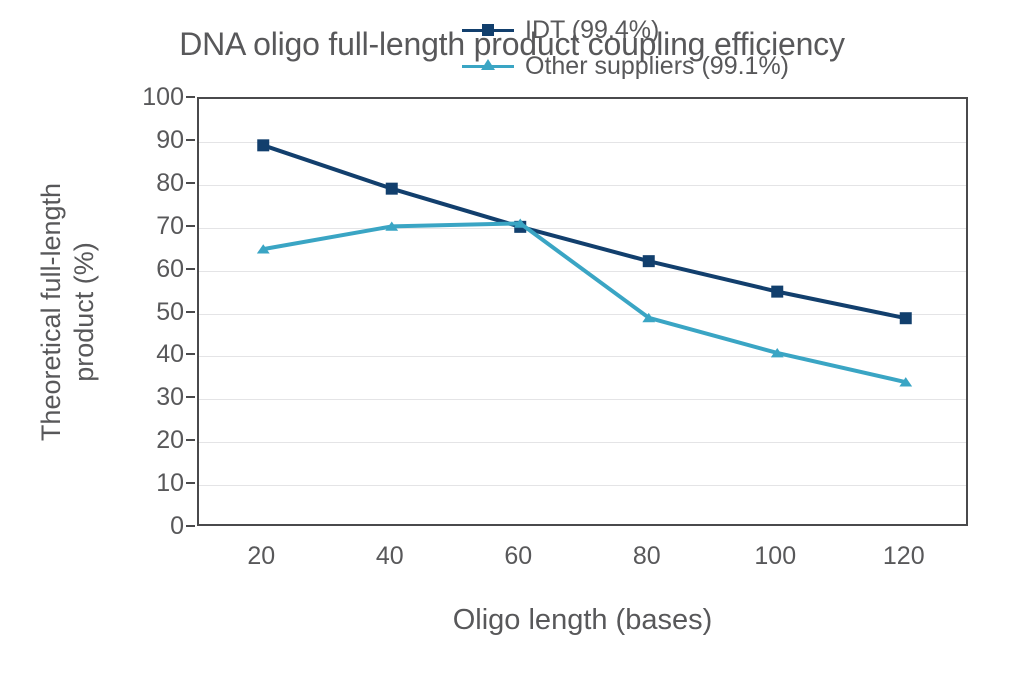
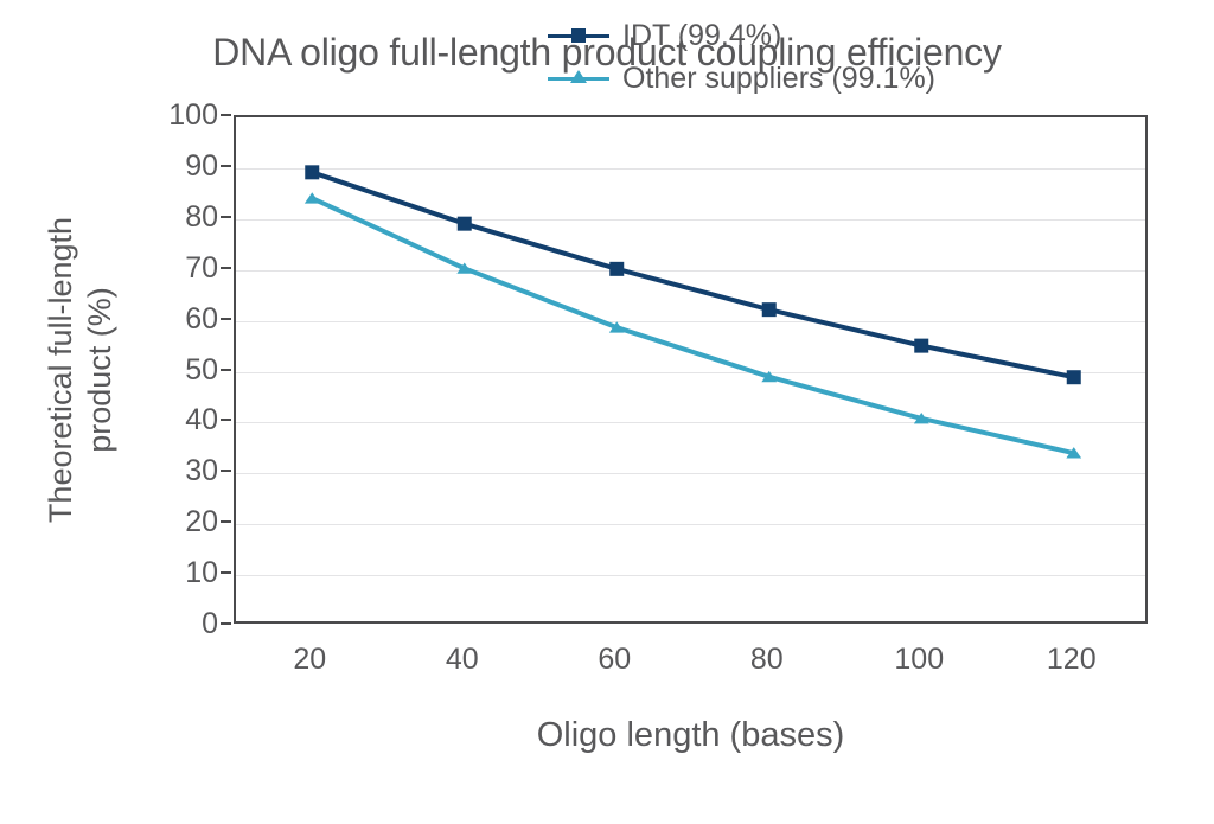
Other suppliers (99.1%)/20: 65 -> 84
Other suppliers (99.1%)/60: 71 -> 59
